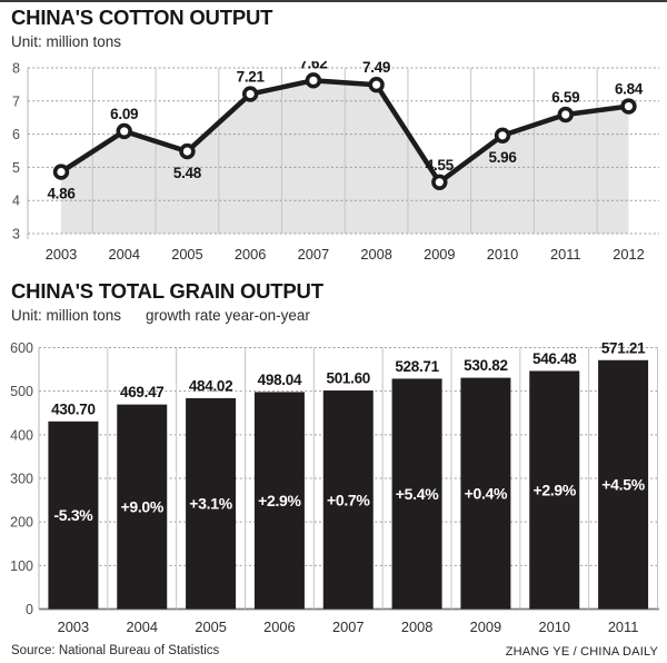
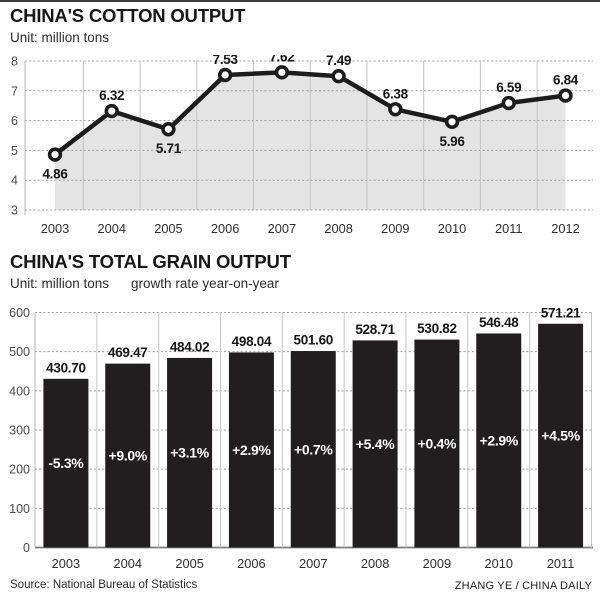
CHINA'S COTTON OUTPUT/2004: 6.09 -> 6.32
CHINA'S COTTON OUTPUT/2005: 5.48 -> 5.71
CHINA'S COTTON OUTPUT/2006: 7.21 -> 7.53
CHINA'S COTTON OUTPUT/2009: 4.55 -> 6.38
